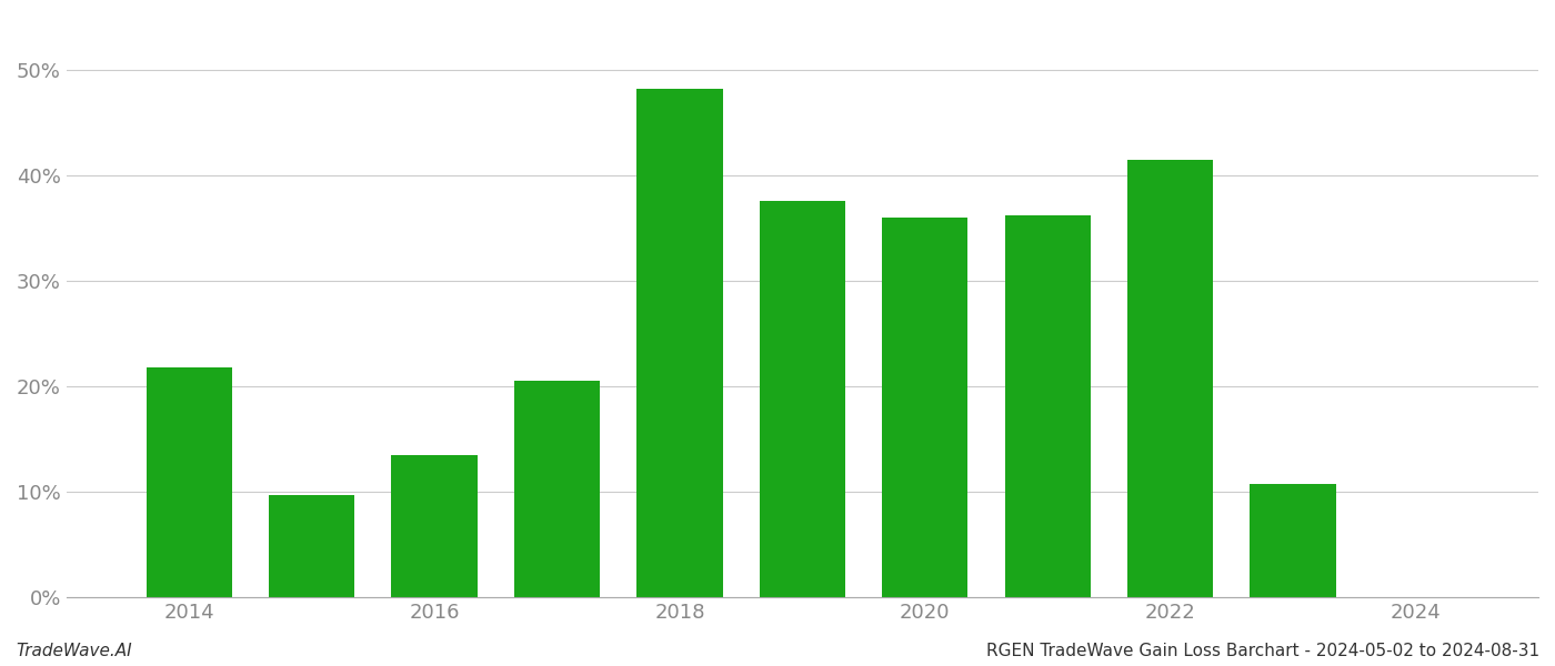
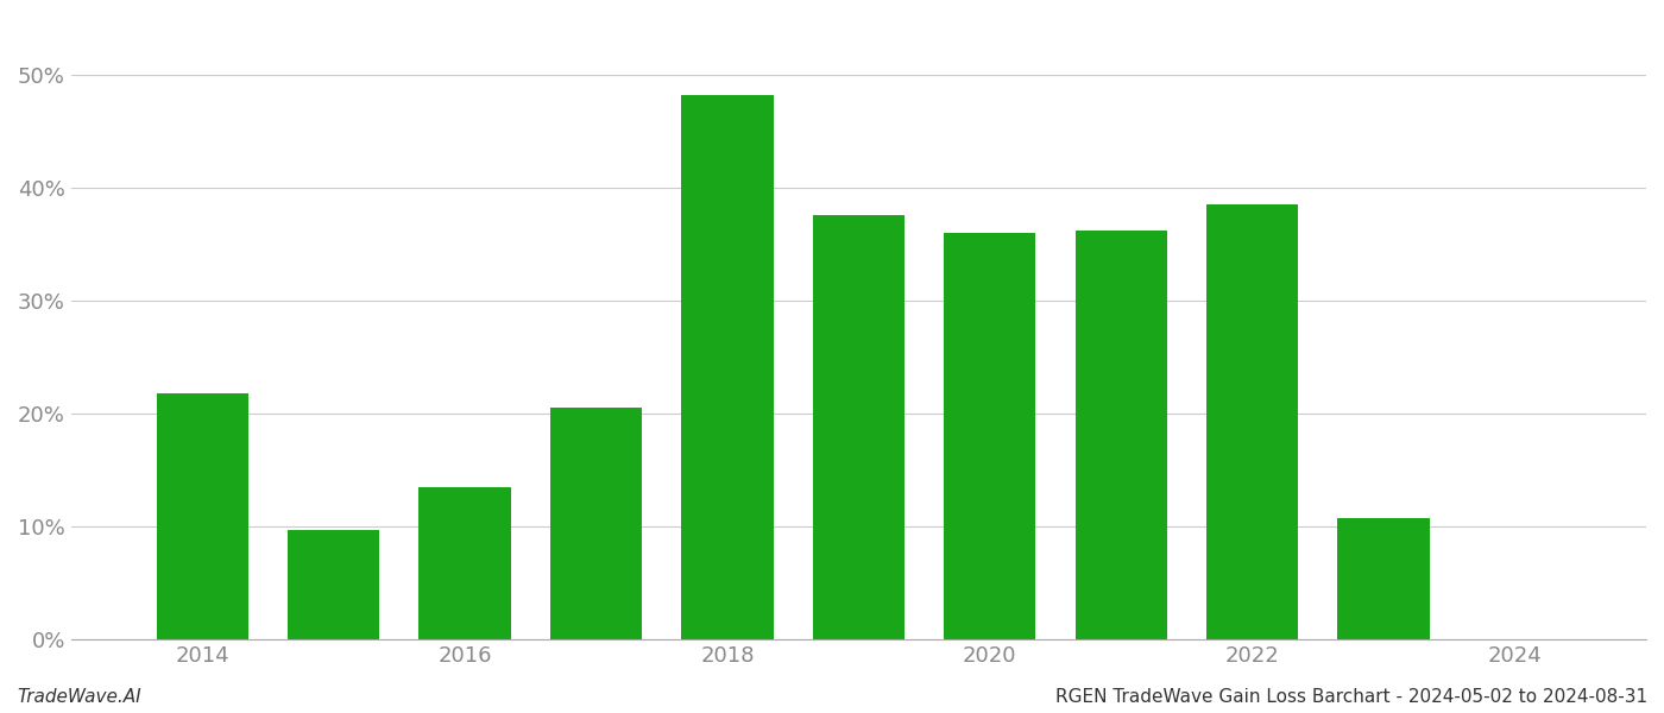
2022: 41.4% -> 38.5%
